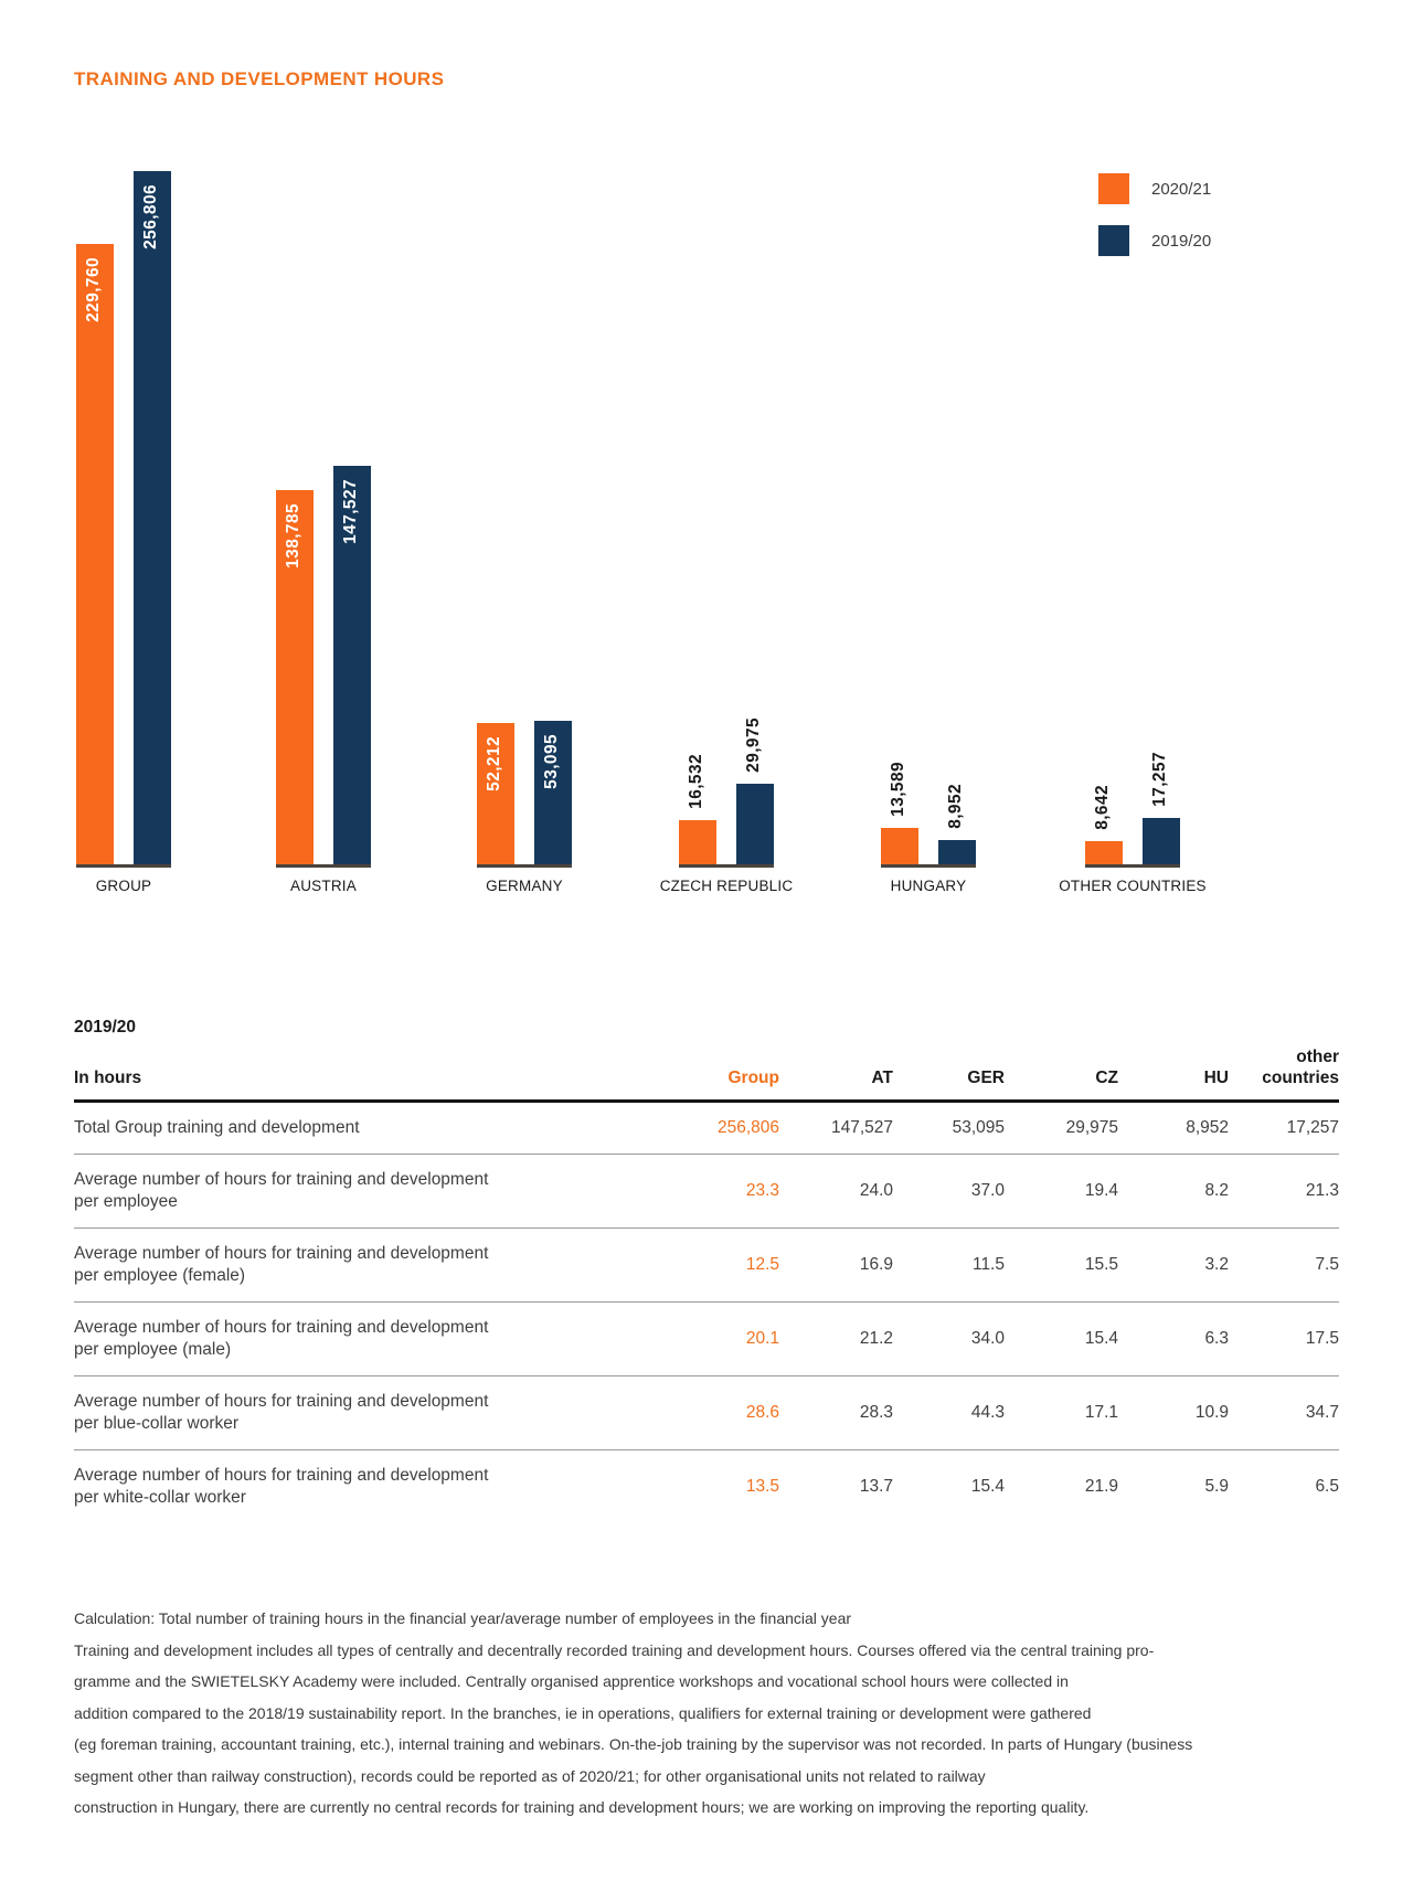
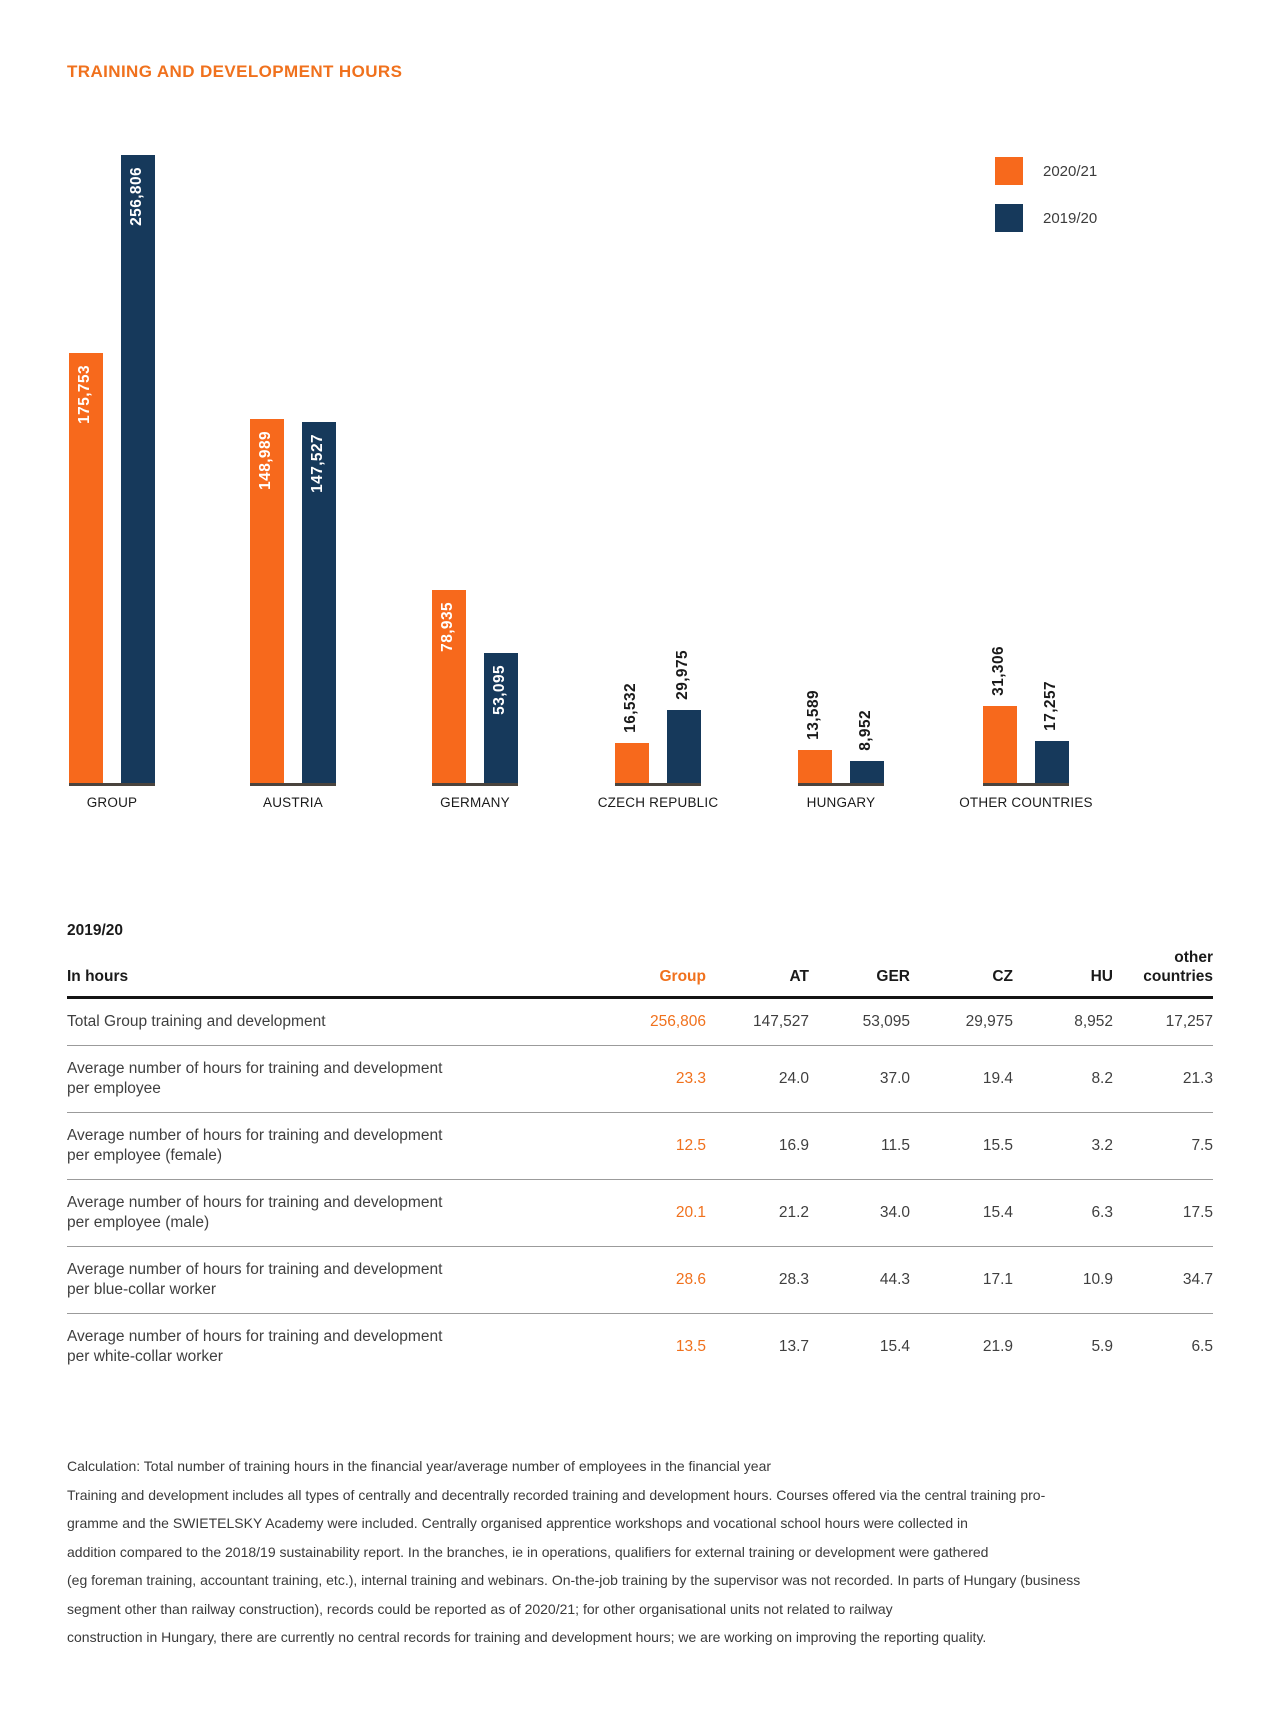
2020/21/GROUP: 229,760 -> 175,753
2020/21/AUSTRIA: 138,785 -> 148,989
2020/21/GERMANY: 52,212 -> 78,935
2020/21/OTHER COUNTRIES: 8,642 -> 31,306
